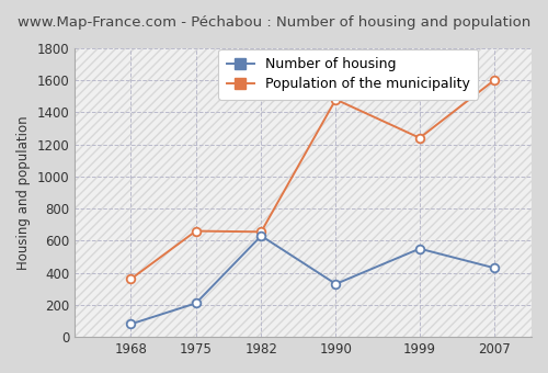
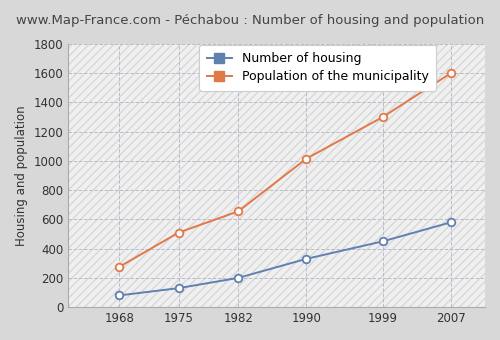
Population of the municipality/1968: 360 -> 280
Number of housing/1975: 210 -> 130
Population of the municipality/1975: 660 -> 510
Number of housing/1982: 630 -> 200
Population of the municipality/1990: 1480 -> 1020
Number of housing/1999: 550 -> 450
Population of the municipality/1999: 1240 -> 1300
Number of housing/2007: 430 -> 580
